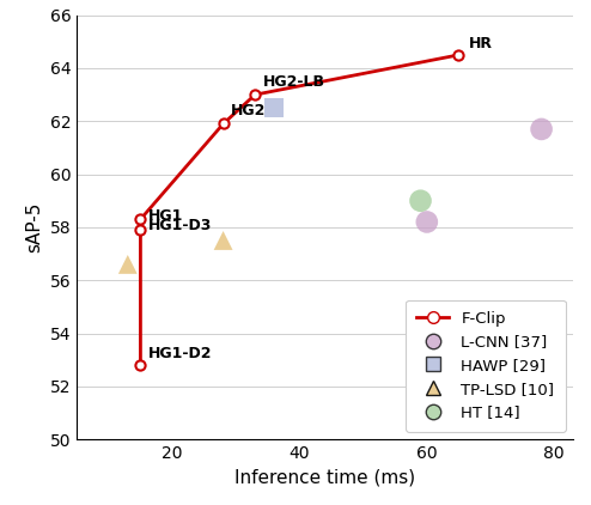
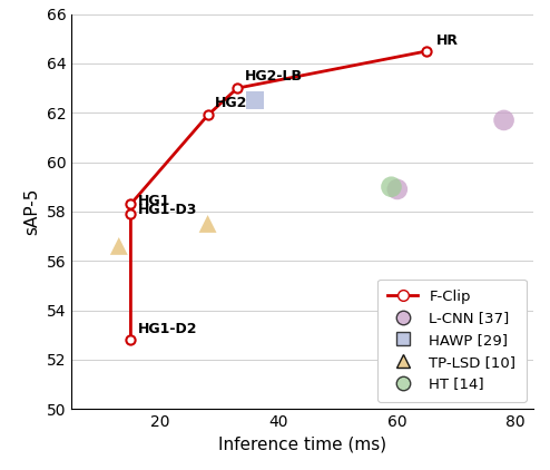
L-CNN [37]/60: 58.2 -> 58.9
